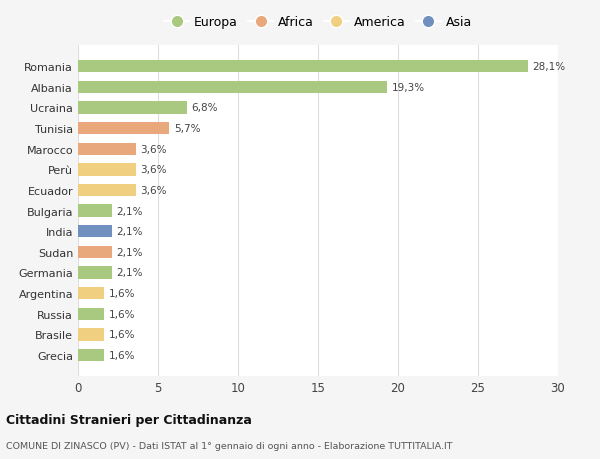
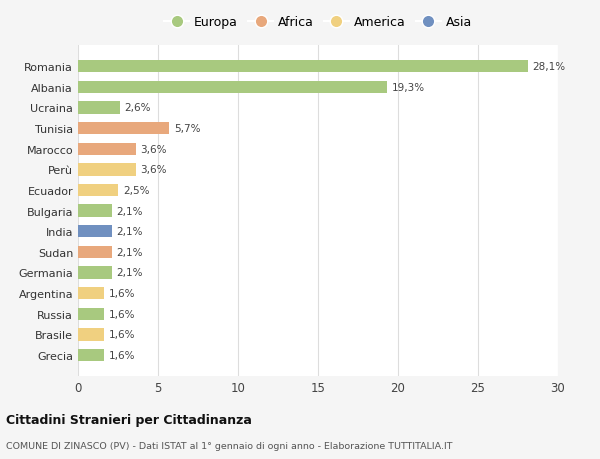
Ucraina: 6,8% -> 2,6%
Ecuador: 3,6% -> 2,5%
